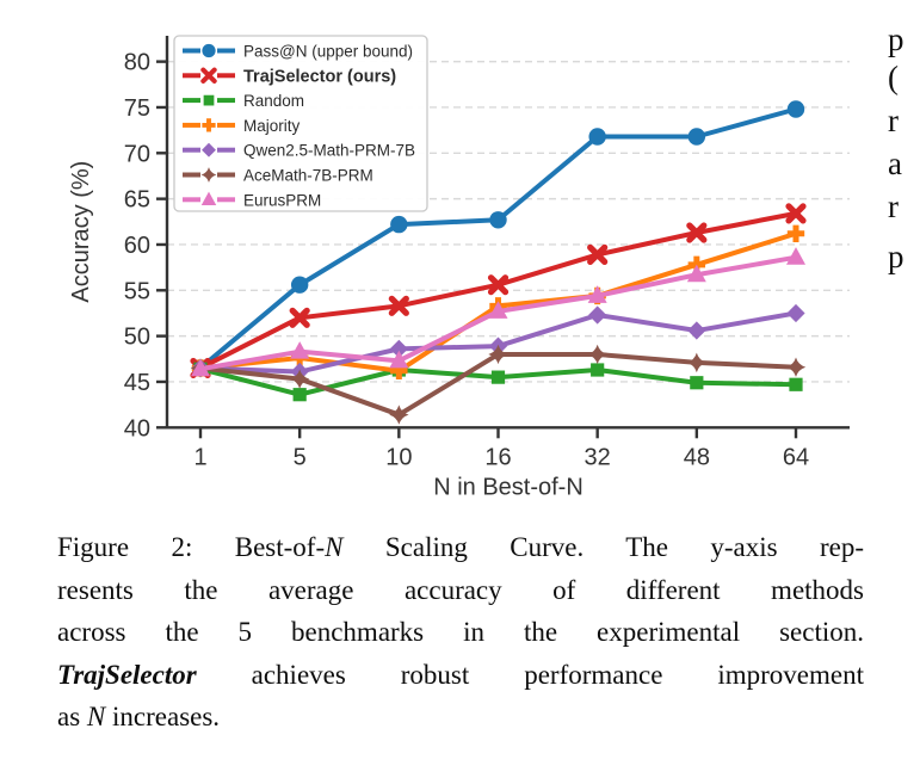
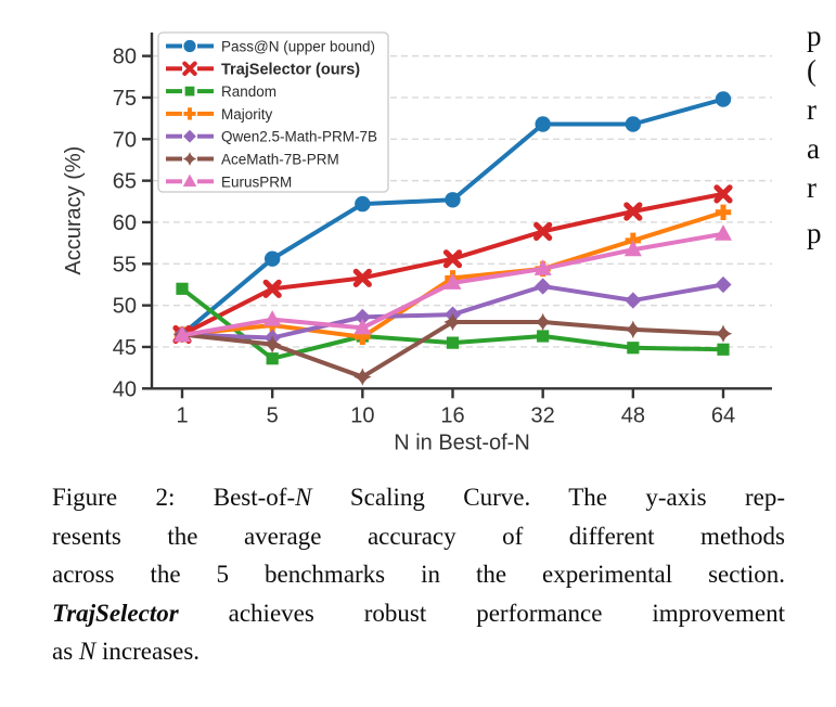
Random/1: 46 -> 52
